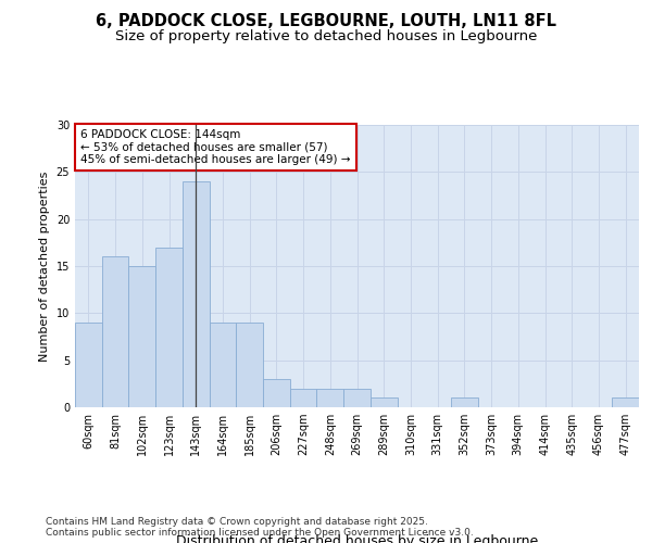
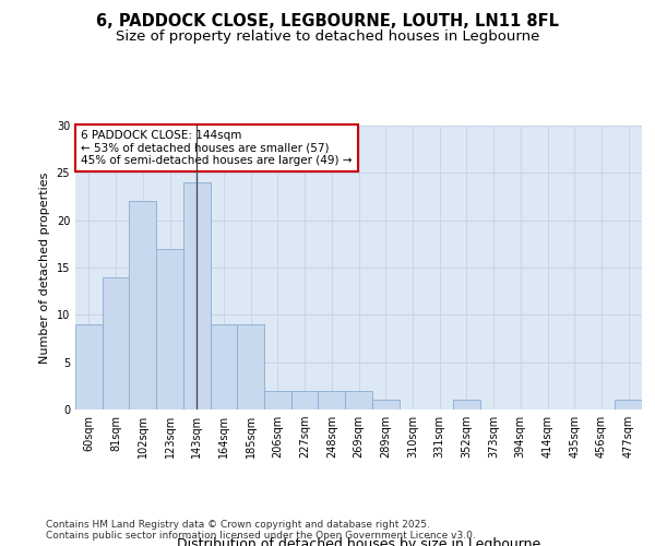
81sqm: 16 -> 14
102sqm: 15 -> 22
206sqm: 3 -> 2
